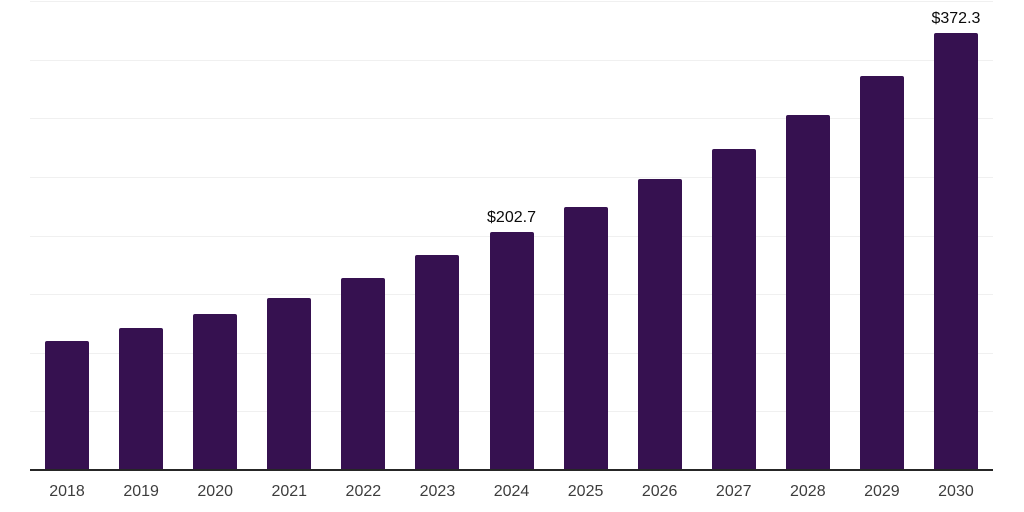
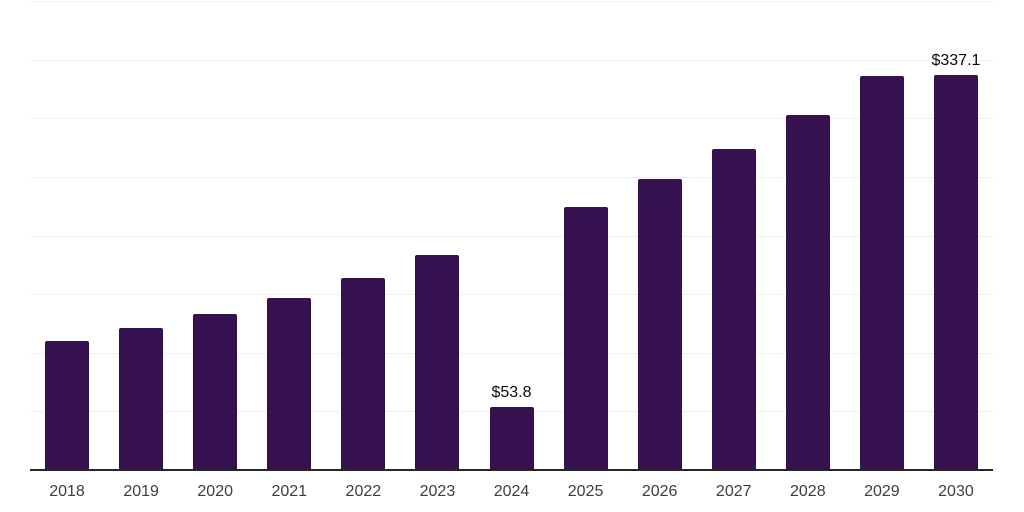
2024: $202.7 -> $53.8
2030: $372.3 -> $337.1
